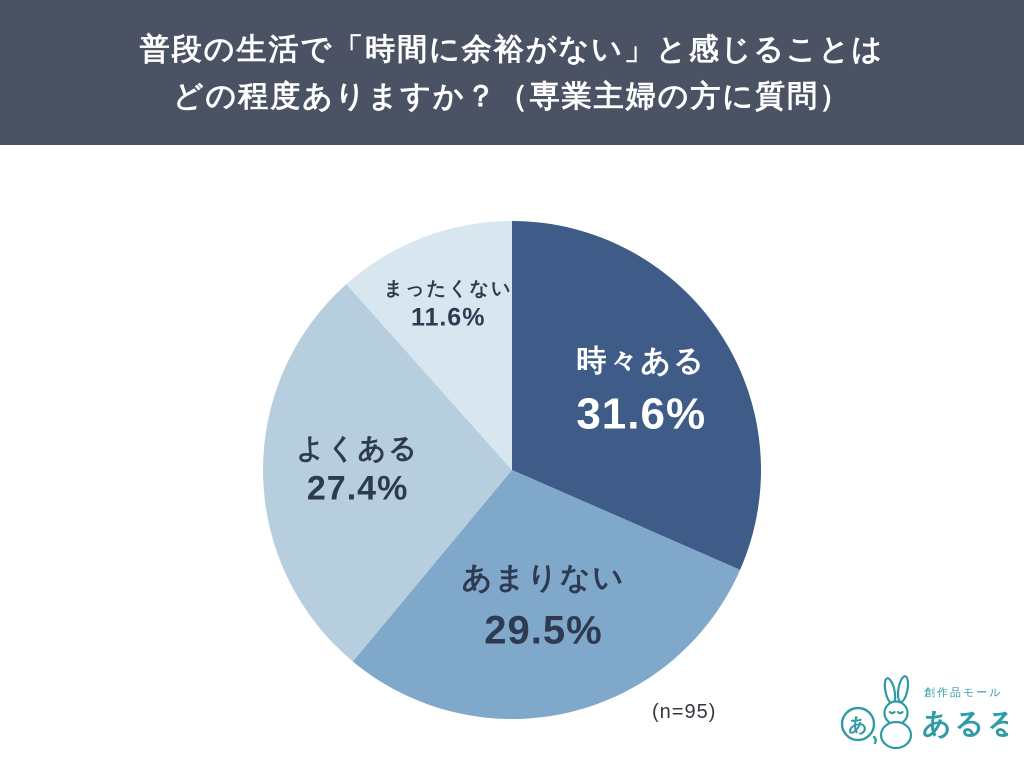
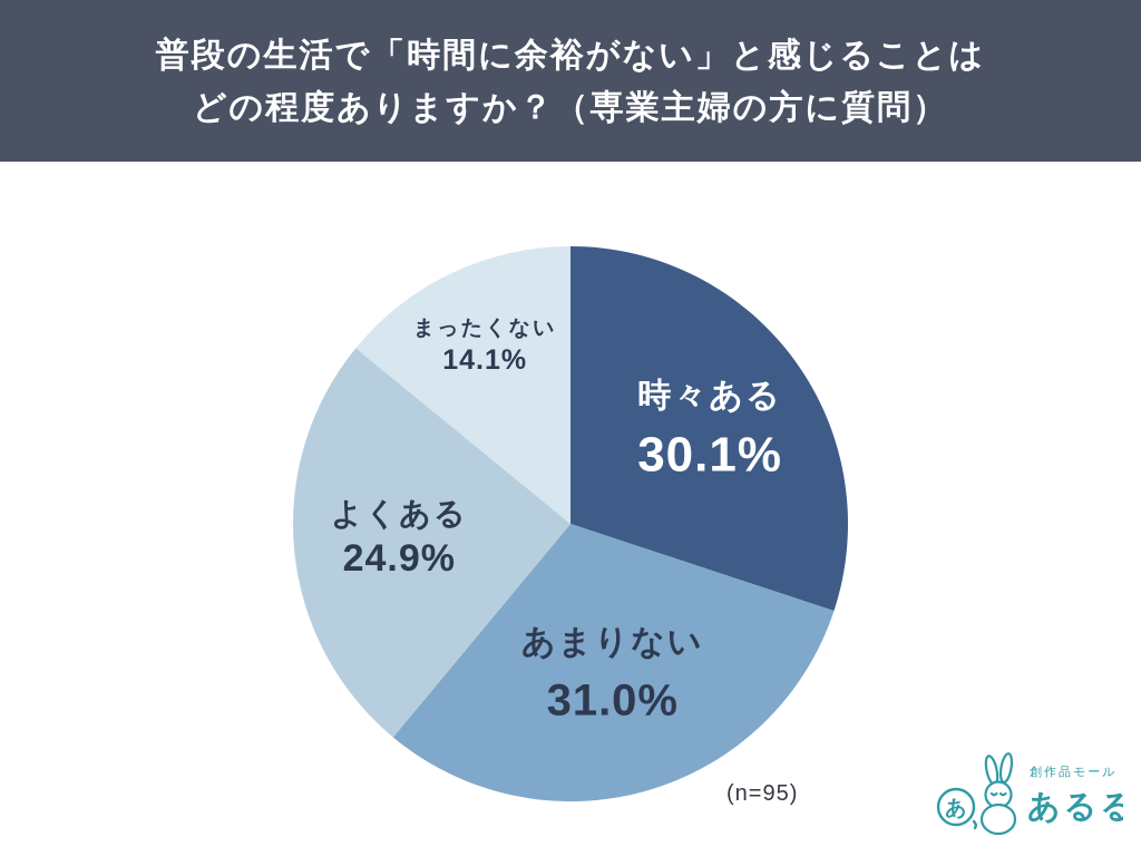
時々ある: 31.6% -> 30.1%
あまりない: 29.5% -> 31.0%
よくある: 27.4% -> 24.9%
まったくない: 11.6% -> 14.1%
